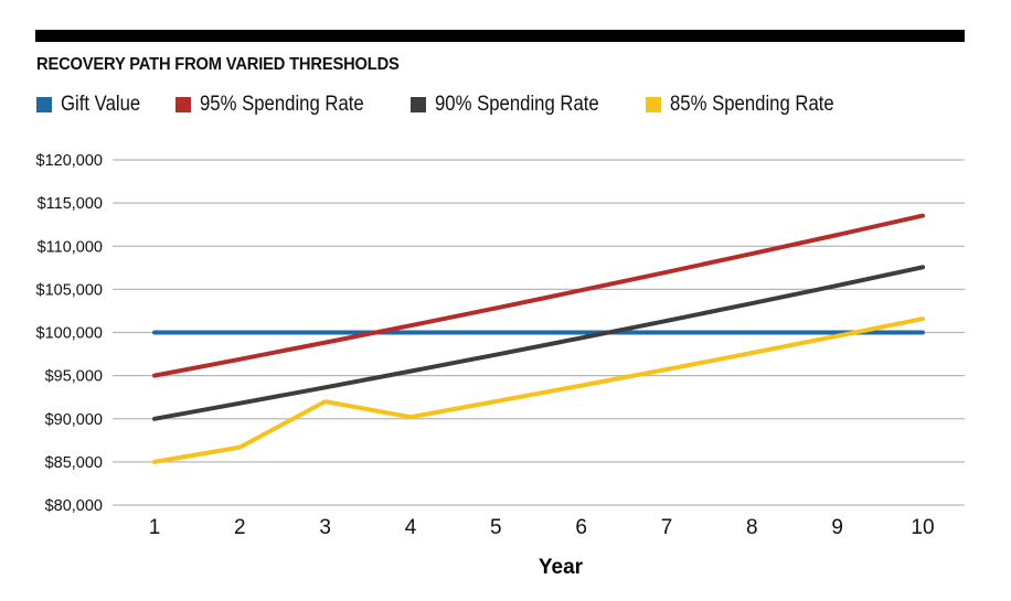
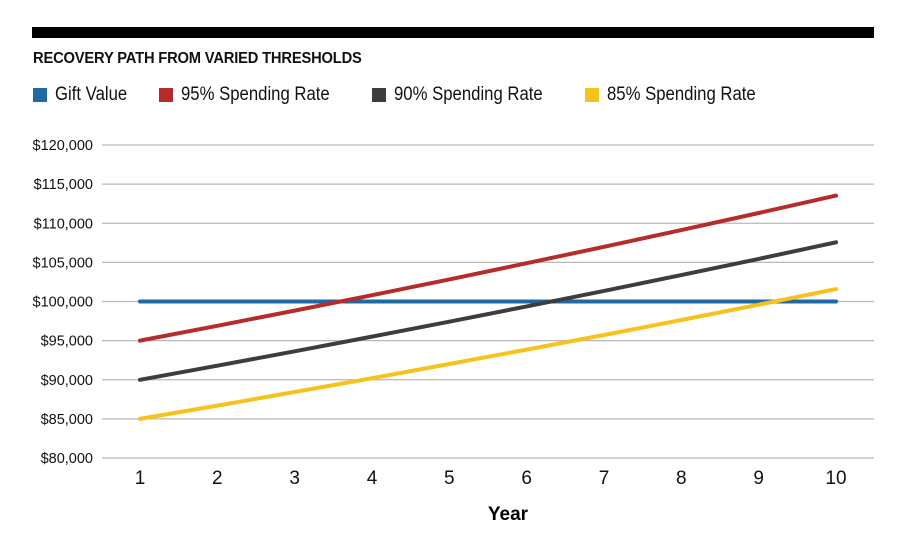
85% Spending Rate/3: $92000 -> $88000
